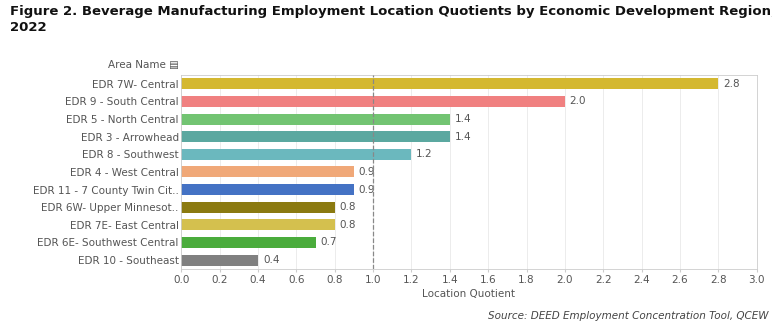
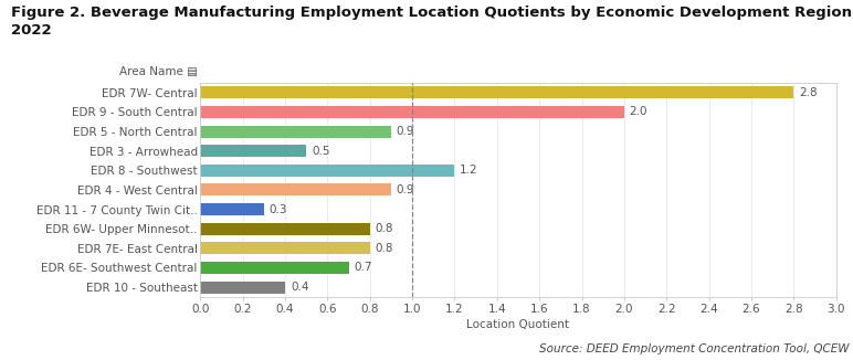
EDR 5 - North Central: 1.4 -> 0.9
EDR 3 - Arrowhead: 1.4 -> 0.5
EDR 11 - 7 County Twin Cit..: 0.9 -> 0.3
